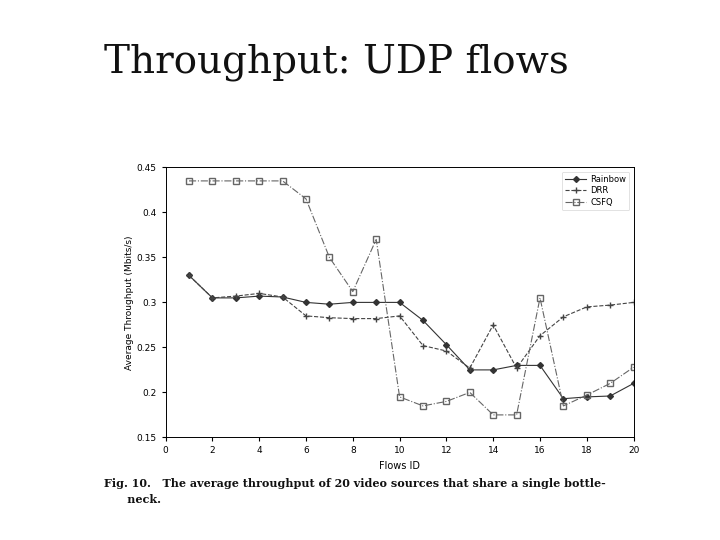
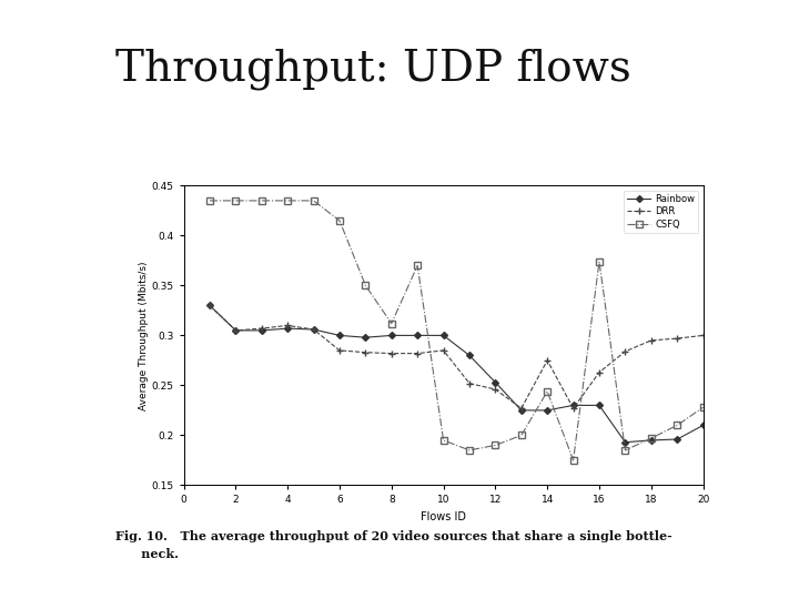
CSFQ/14: 0.175 -> 0.244
CSFQ/16: 0.305 -> 0.374
